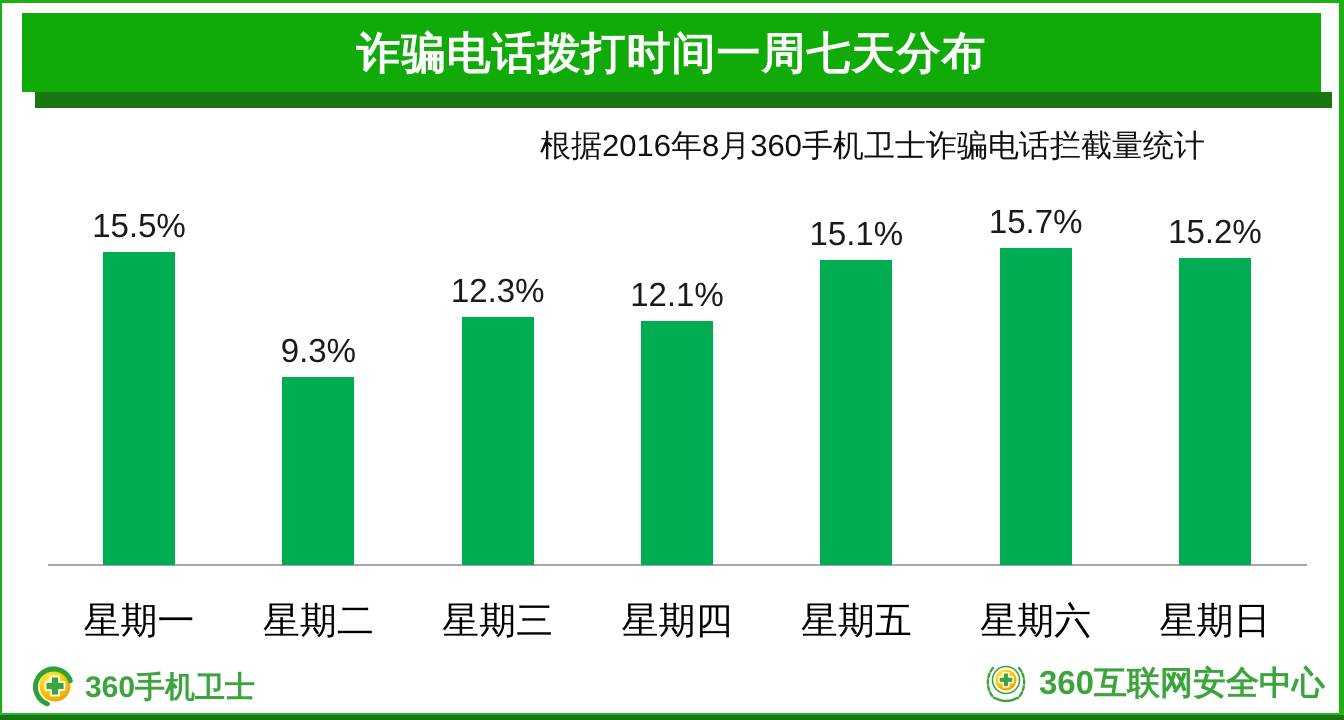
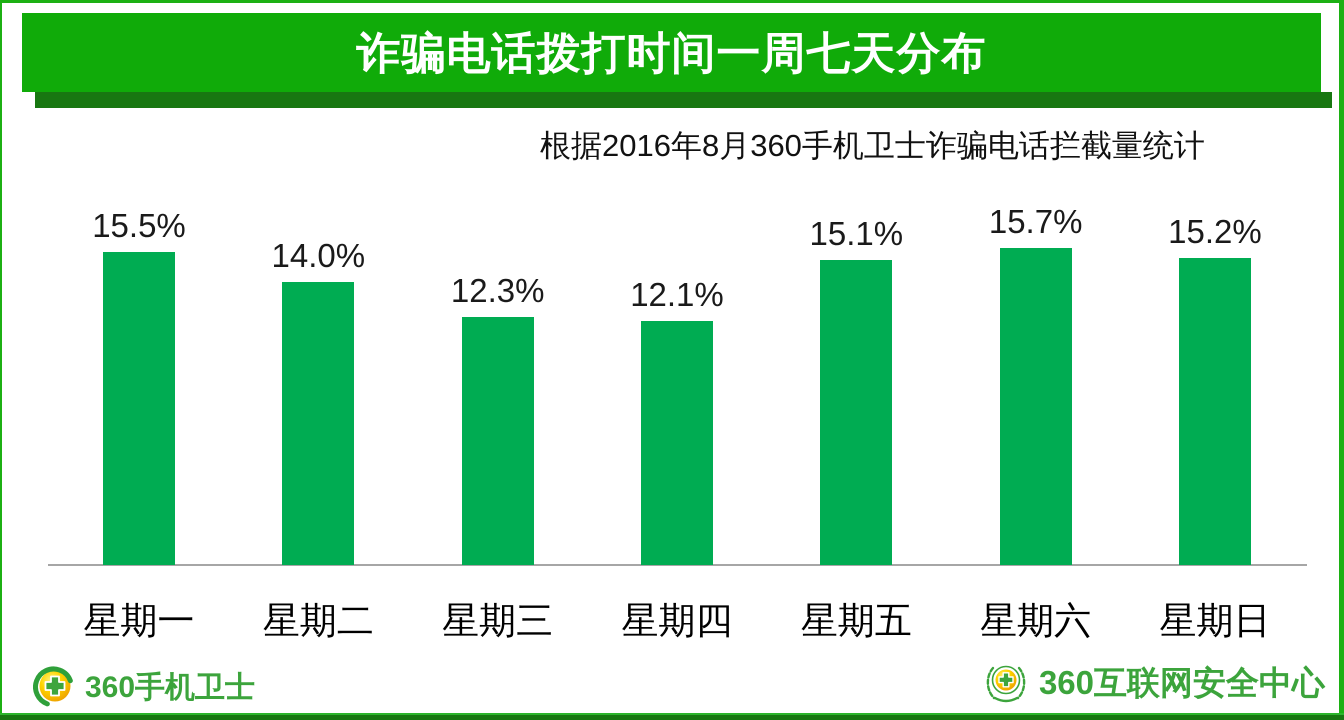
星期二: 9.3% -> 14.0%
